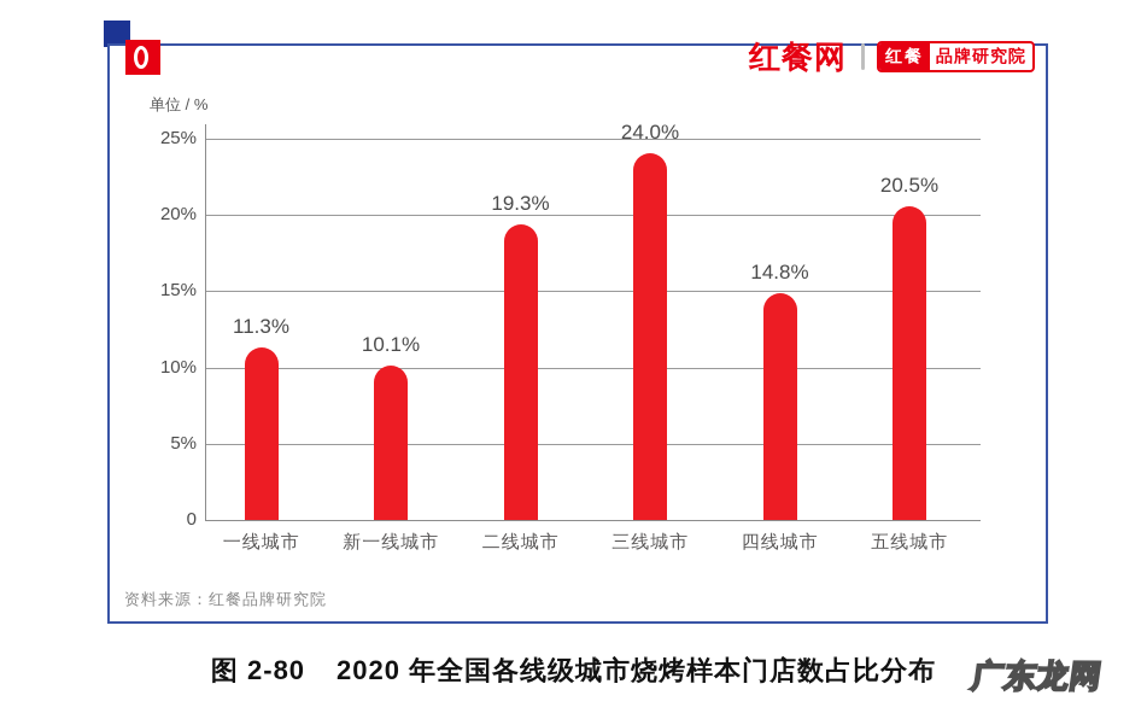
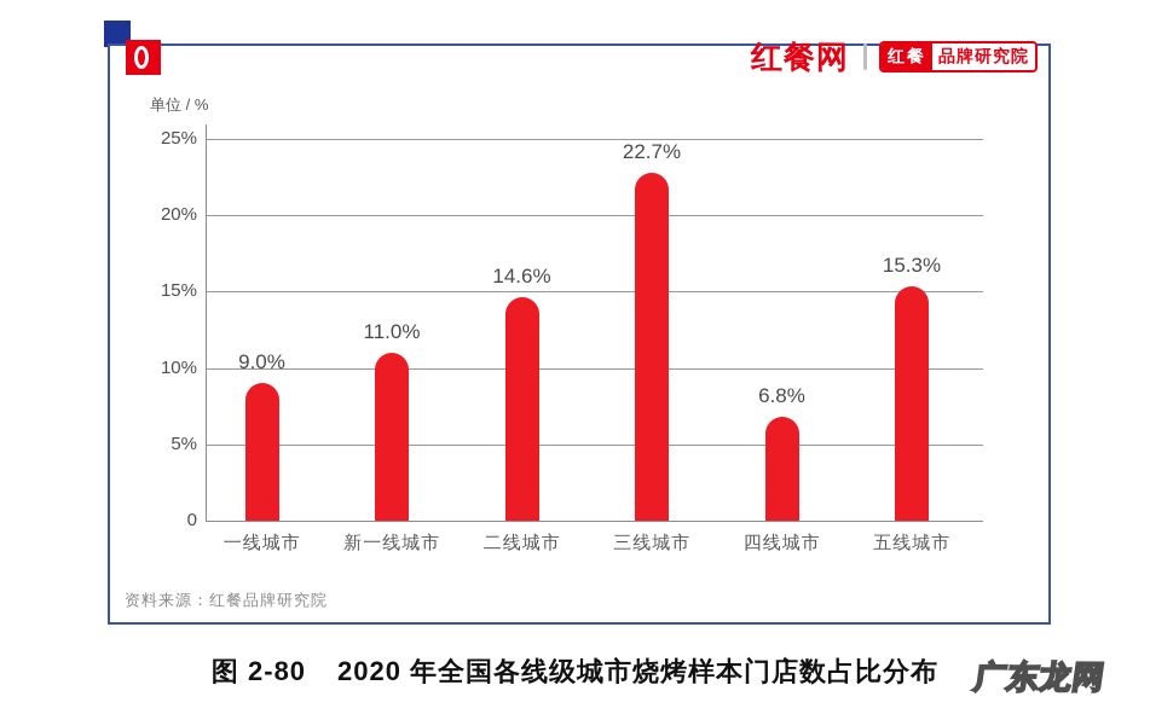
一线城市: 11.3% -> 9.0%
新一线城市: 10.1% -> 11.0%
二线城市: 19.3% -> 14.6%
三线城市: 24.0% -> 22.7%
四线城市: 14.8% -> 6.8%
五线城市: 20.5% -> 15.3%
